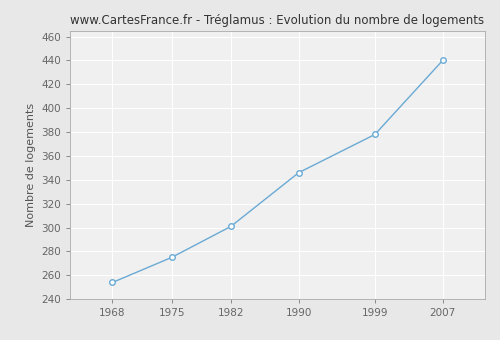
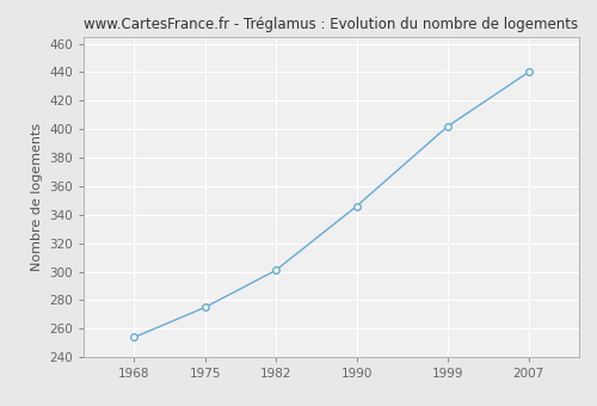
1999: 378 -> 402
